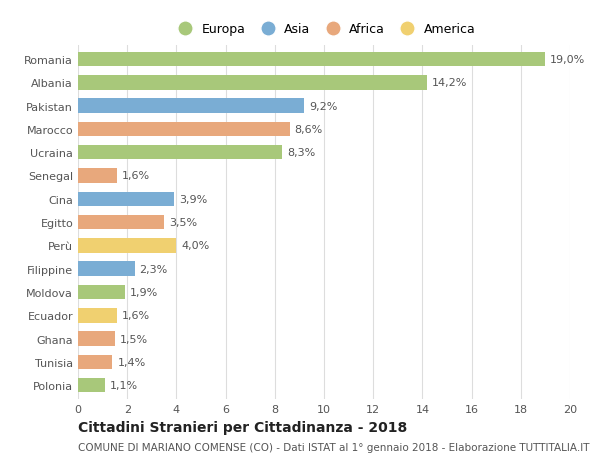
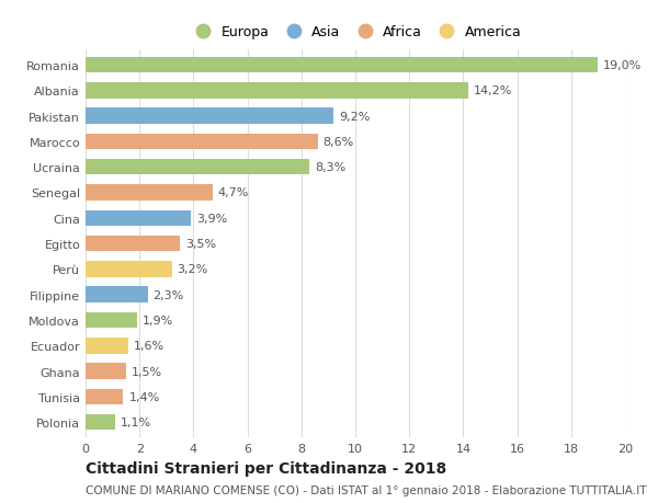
Senegal: 1,6% -> 4,7%
Perù: 4,0% -> 3,2%
